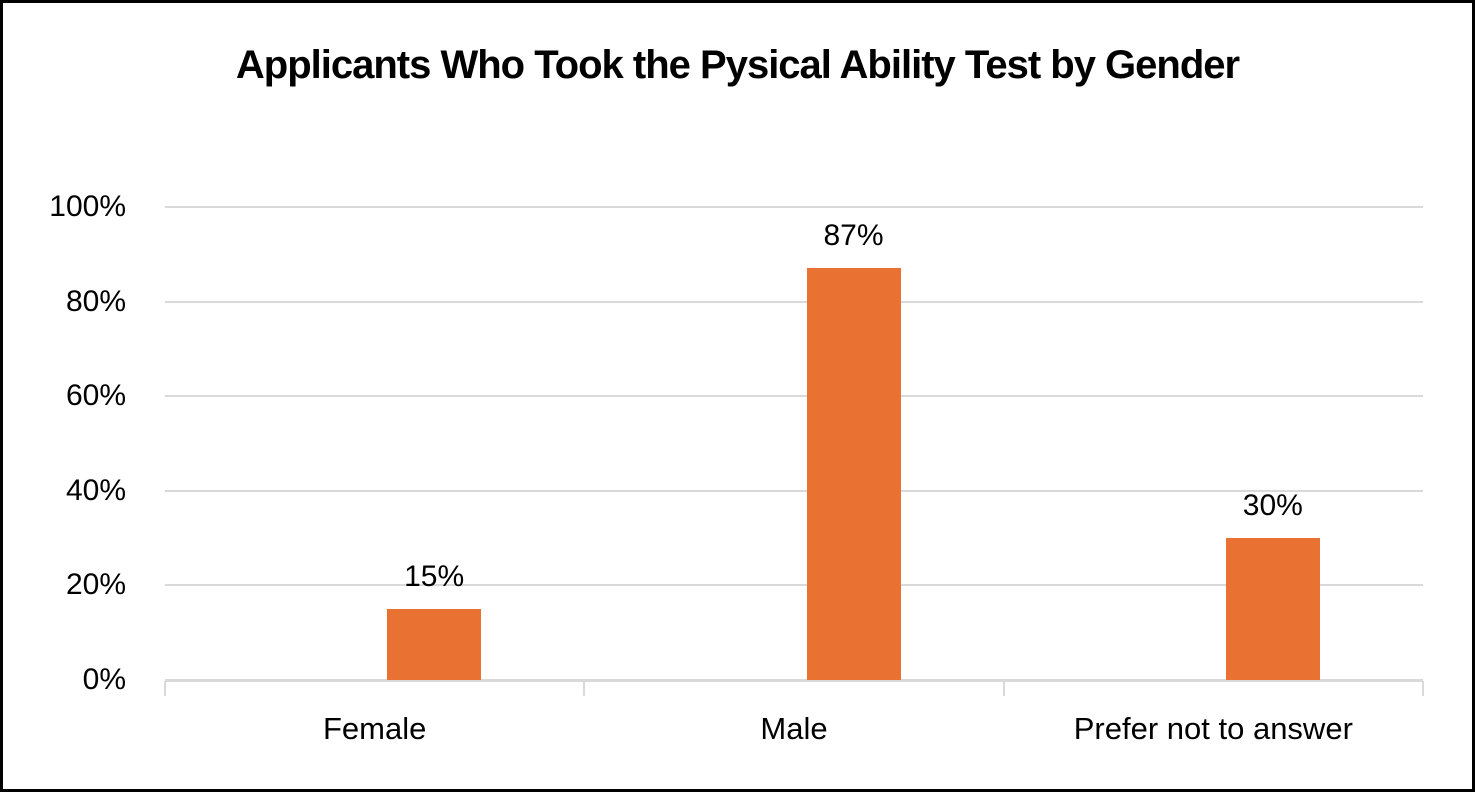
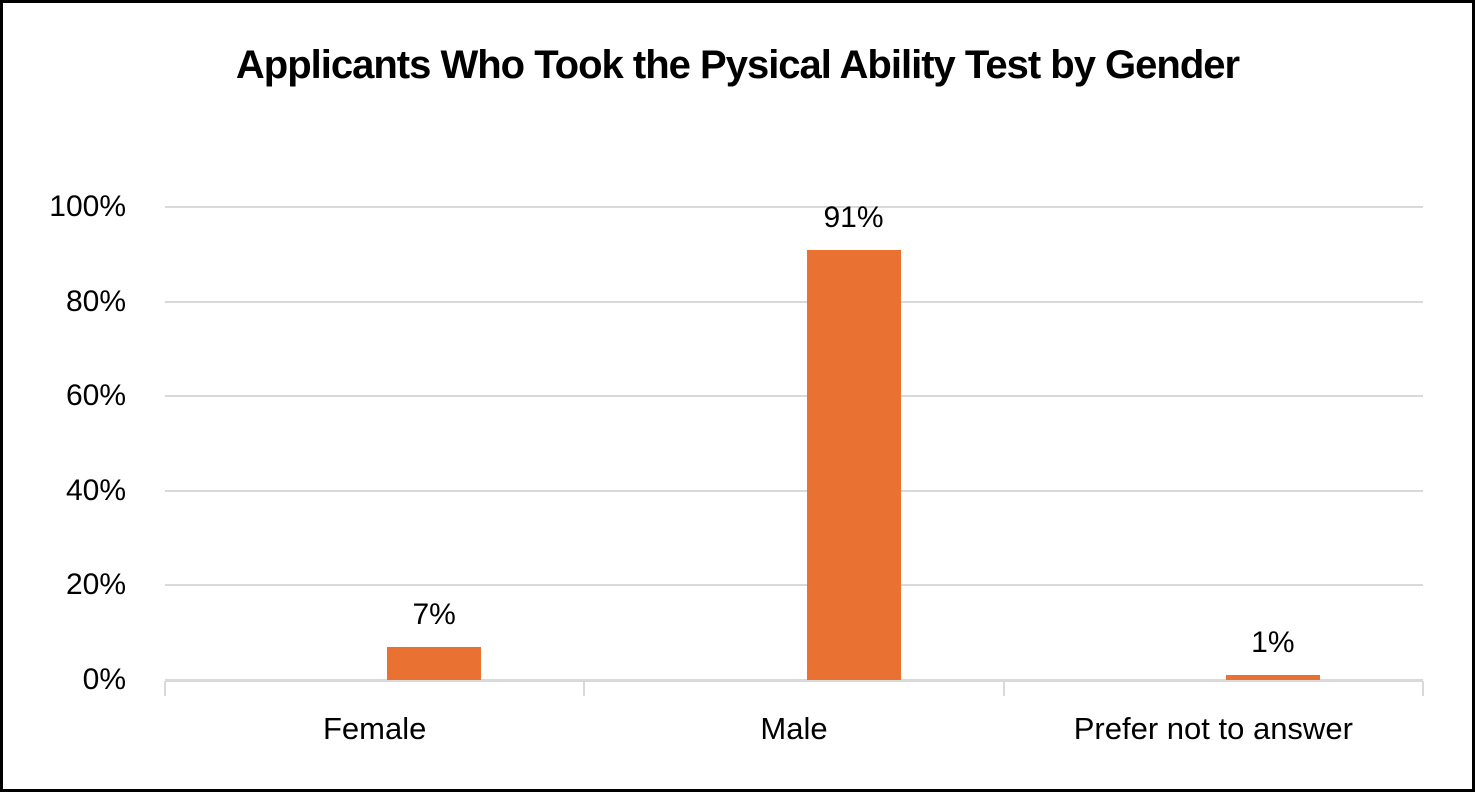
Female: 15% -> 7%
Male: 87% -> 91%
Prefer not to answer: 30% -> 1%
